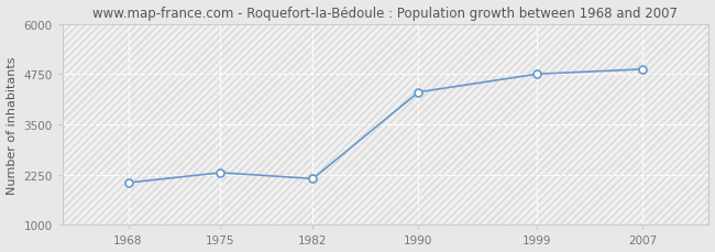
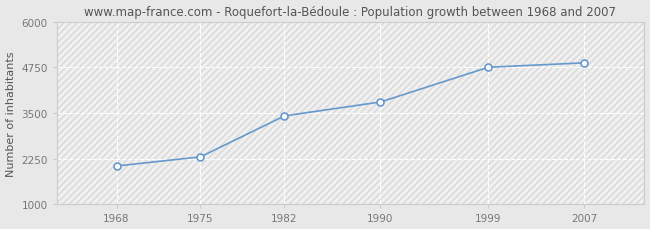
1982: 2150 -> 3420
1990: 4300 -> 3800
